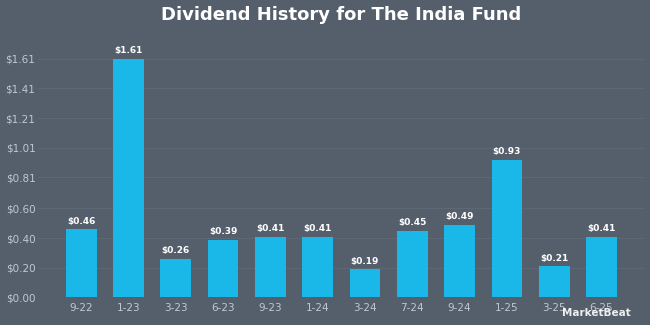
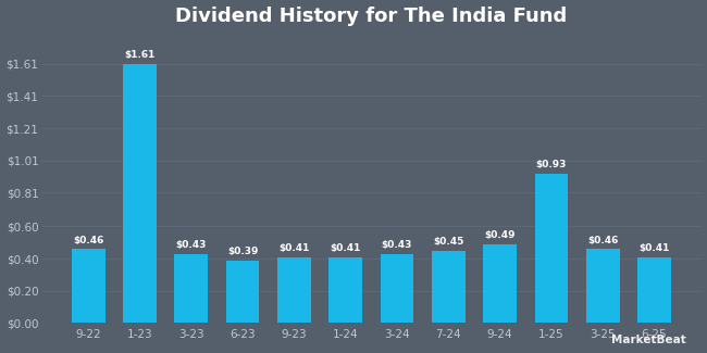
3-23: $0.26 -> $0.43
3-24: $0.19 -> $0.43
3-25: $0.21 -> $0.46
